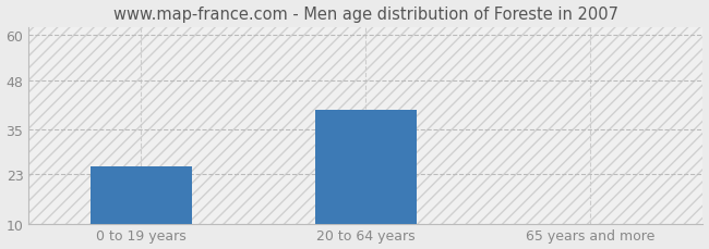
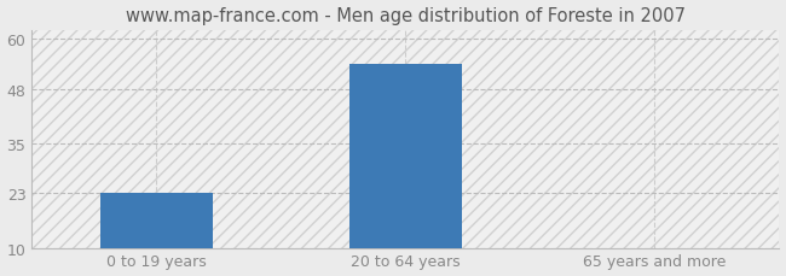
0 to 19 years: 25 -> 23
20 to 64 years: 40 -> 54
